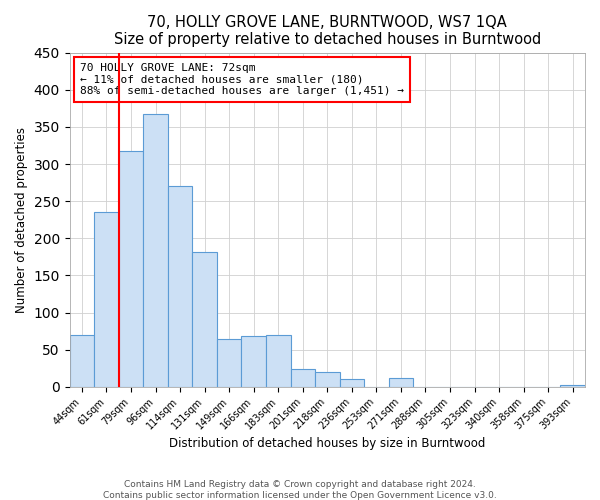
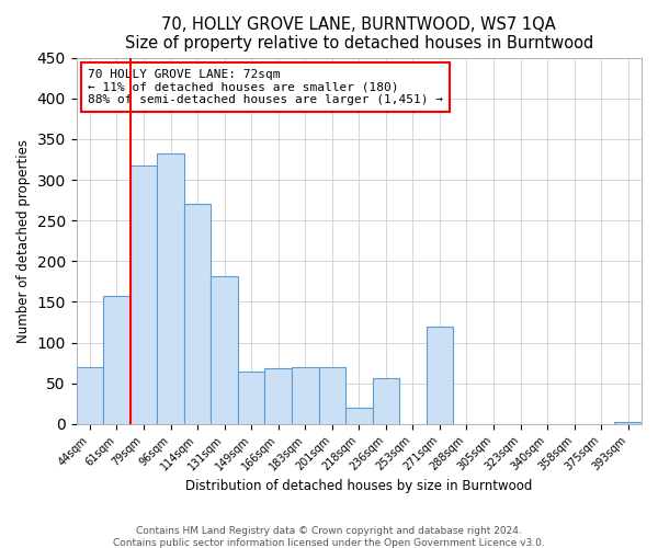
61sqm: 235 -> 158
96sqm: 367 -> 332
201sqm: 24 -> 70
236sqm: 10 -> 56
271sqm: 12 -> 120
